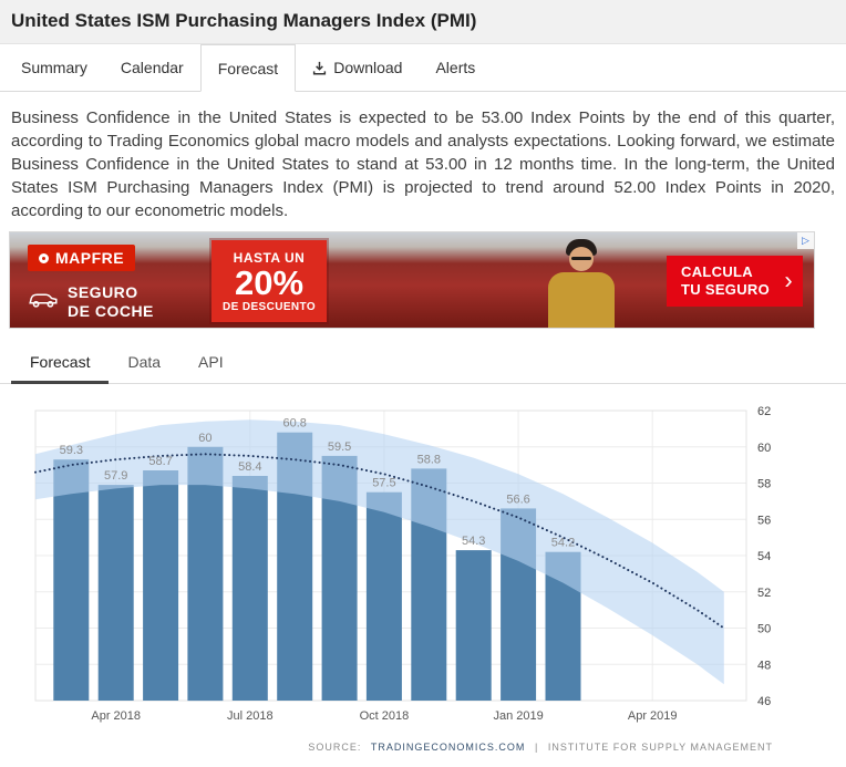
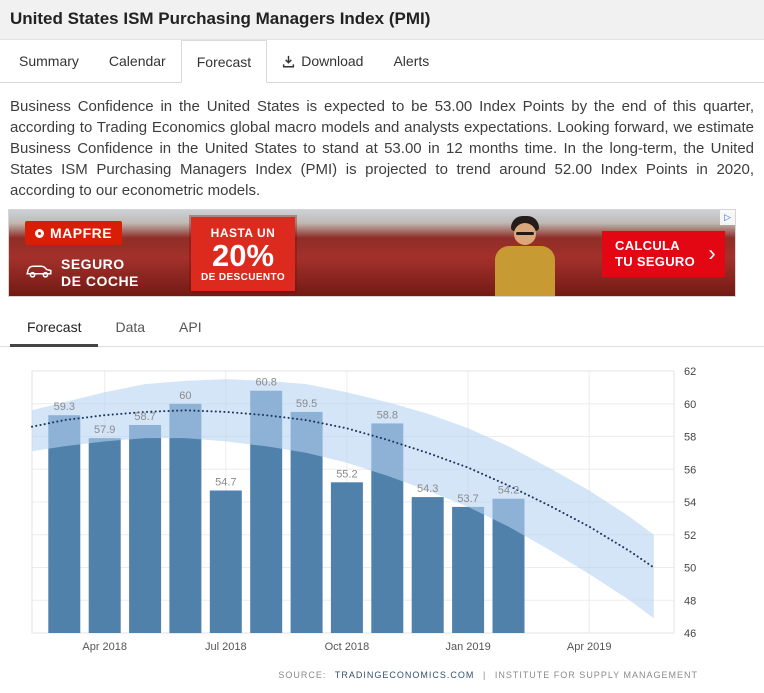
Jul 2018: 58.4 -> 54.7
Oct 2018: 57.5 -> 55.2
Jan 2019: 56.6 -> 53.7
